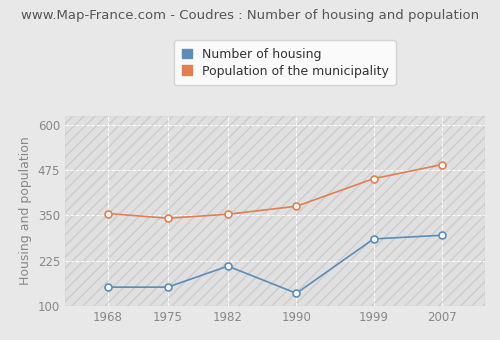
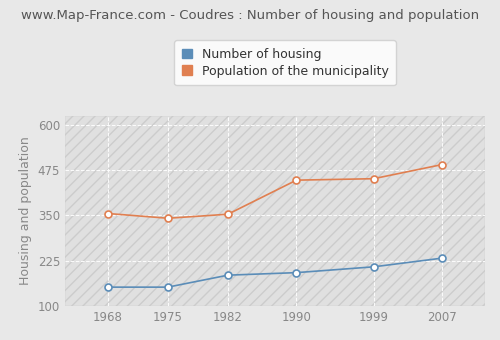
Number of housing/1982: 210 -> 185
Number of housing/1990: 135 -> 192
Population of the municipality/1990: 375 -> 447
Number of housing/1999: 285 -> 208
Number of housing/2007: 295 -> 232
